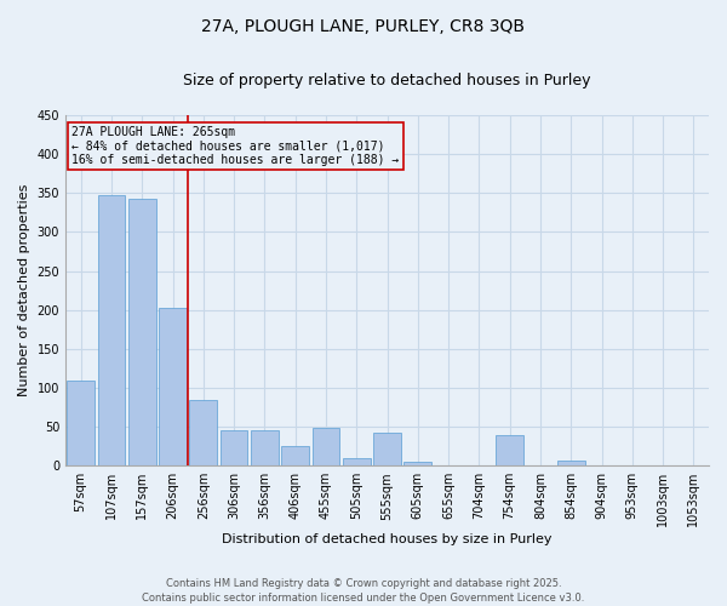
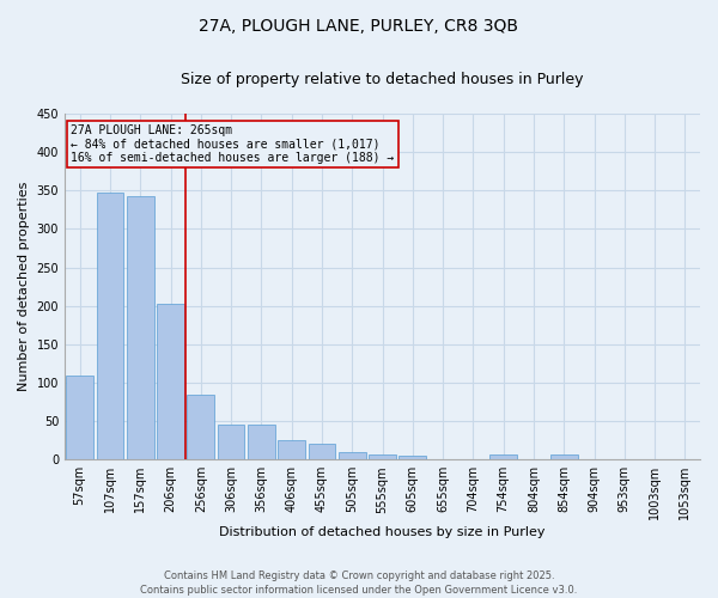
455sqm: 48 -> 20
555sqm: 42 -> 7
754sqm: 40 -> 6
